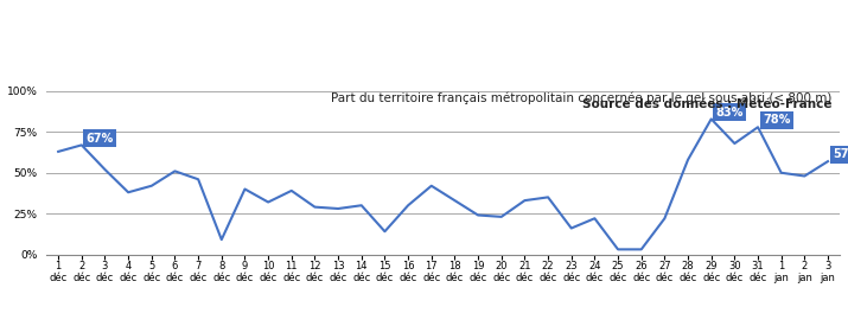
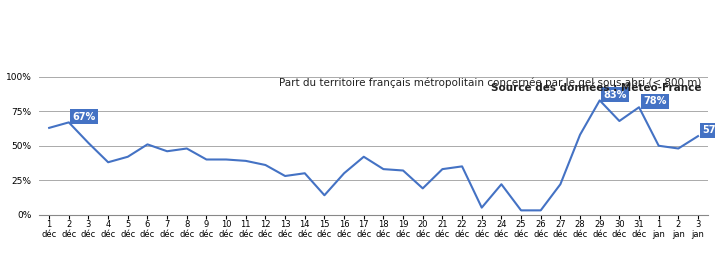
8 déc: 9% -> 48%
10 déc: 32% -> 40%
12 déc: 29% -> 36%
19 déc: 24% -> 32%
20 déc: 23% -> 19%
23 déc: 16% -> 5%
